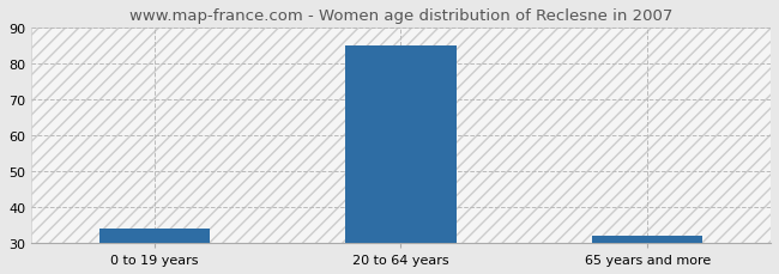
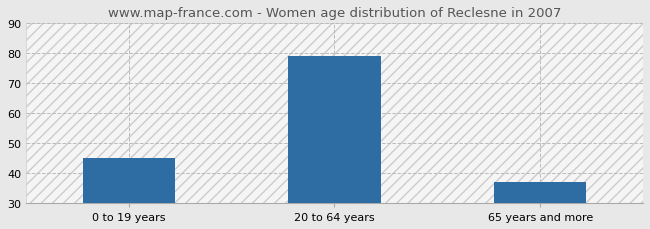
0 to 19 years: 34 -> 45
20 to 64 years: 85 -> 79
65 years and more: 32 -> 37
